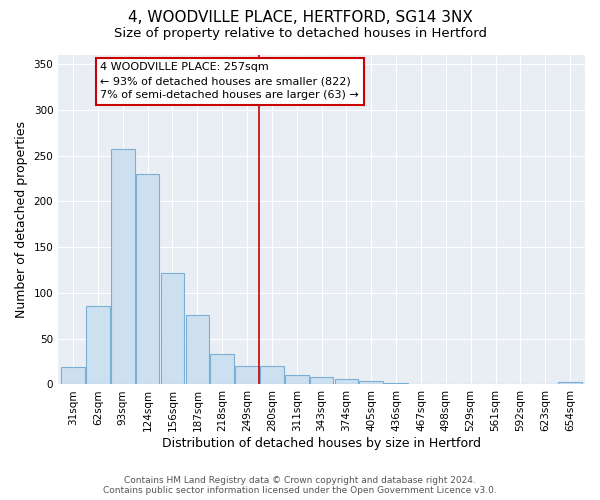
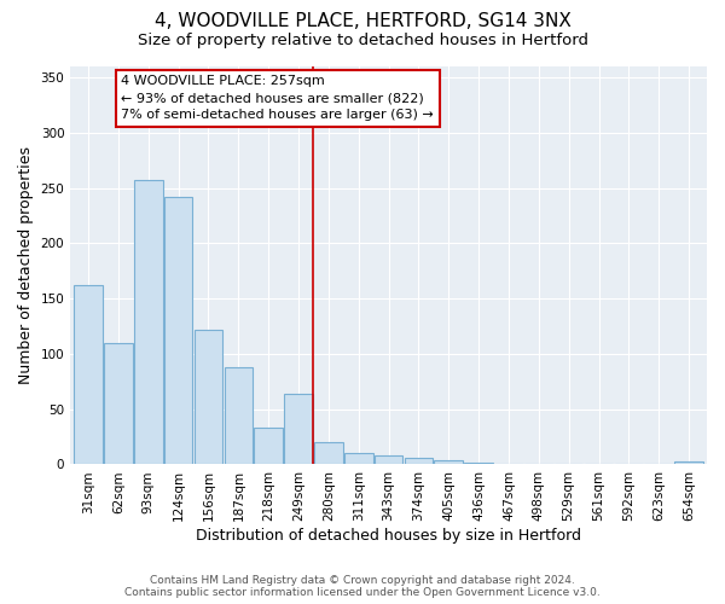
31sqm: 19 -> 162
62sqm: 86 -> 110
124sqm: 230 -> 242
187sqm: 76 -> 88
249sqm: 20 -> 64
